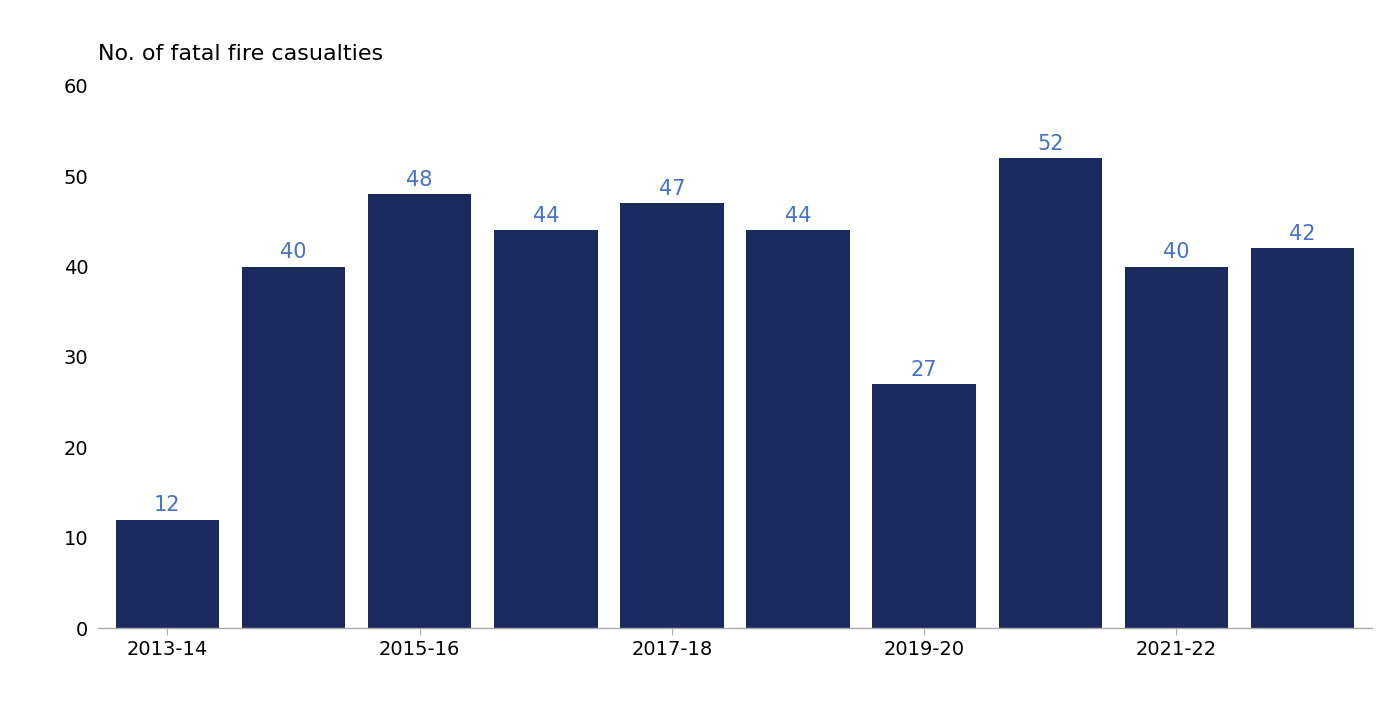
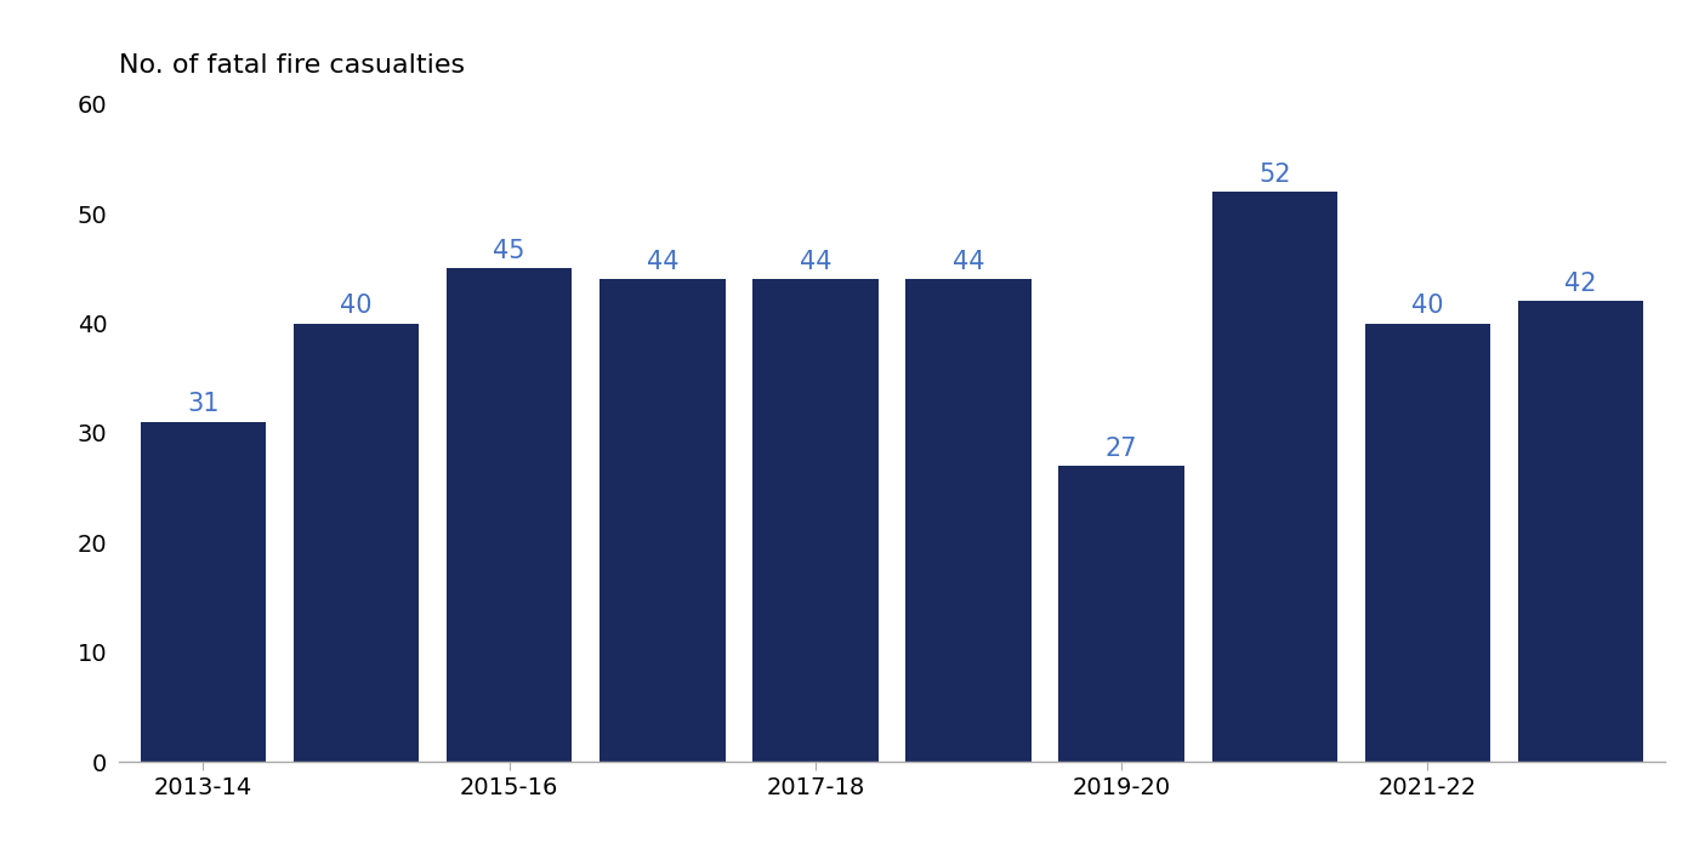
2013-14: 12 -> 31
2015-16: 48 -> 45
2017-18: 47 -> 44
